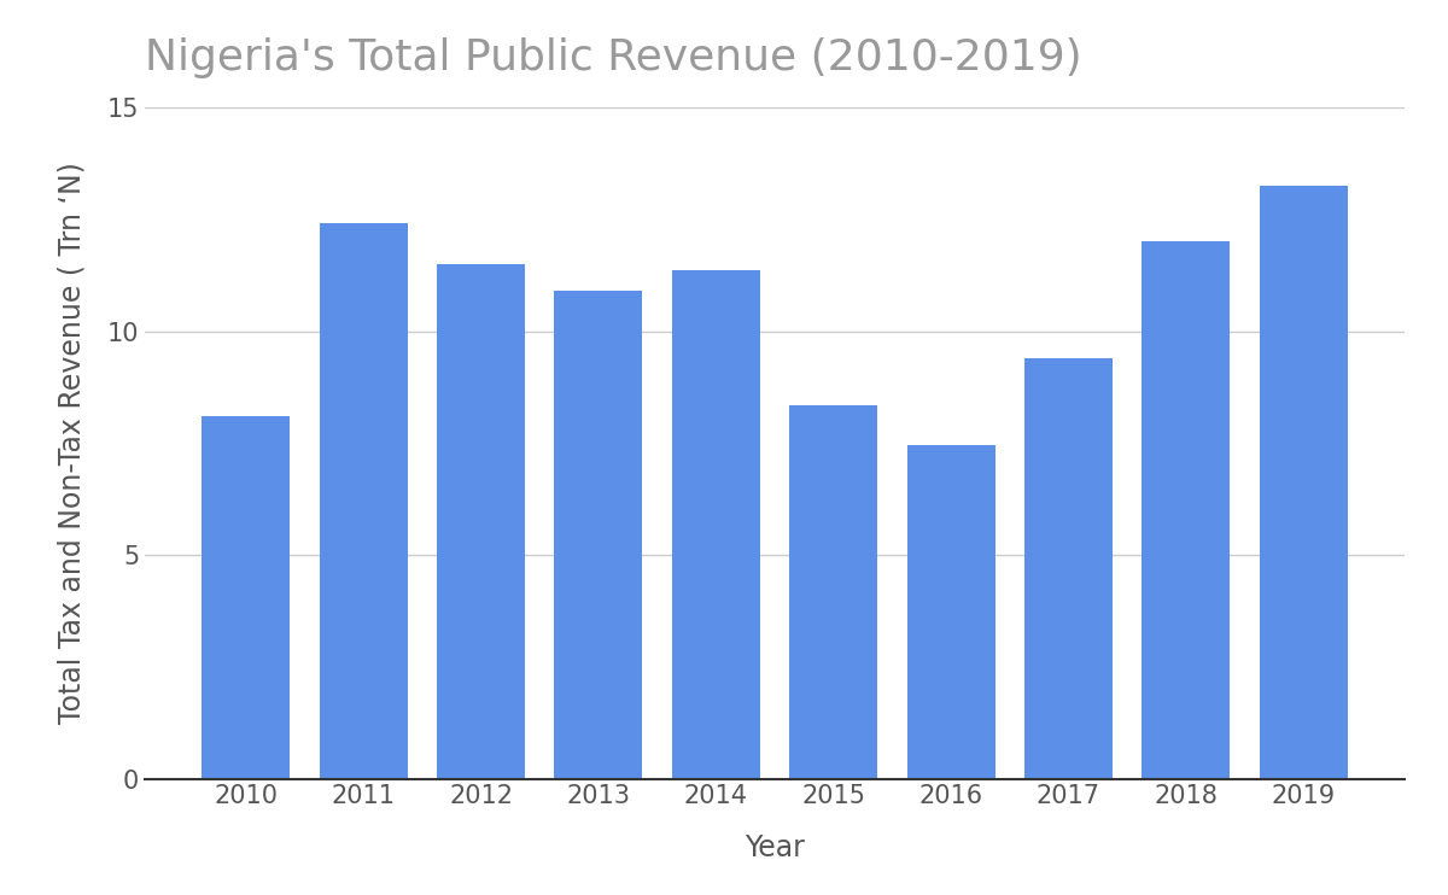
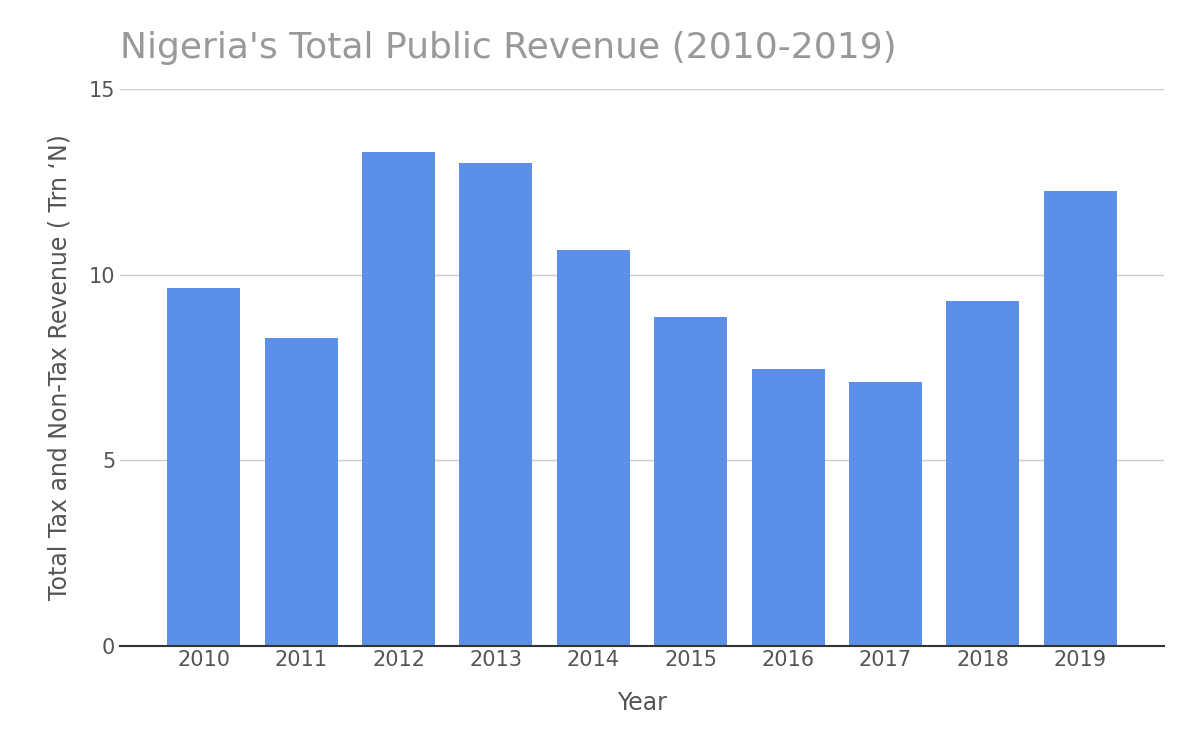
2010: 8.10 -> 9.65
2011: 12.40 -> 8.30
2012: 11.50 -> 13.30
2013: 10.90 -> 13.00
2014: 11.35 -> 10.65
2015: 8.35 -> 8.85
2017: 9.40 -> 7.10
2018: 12.00 -> 9.30
2019: 13.25 -> 12.25
